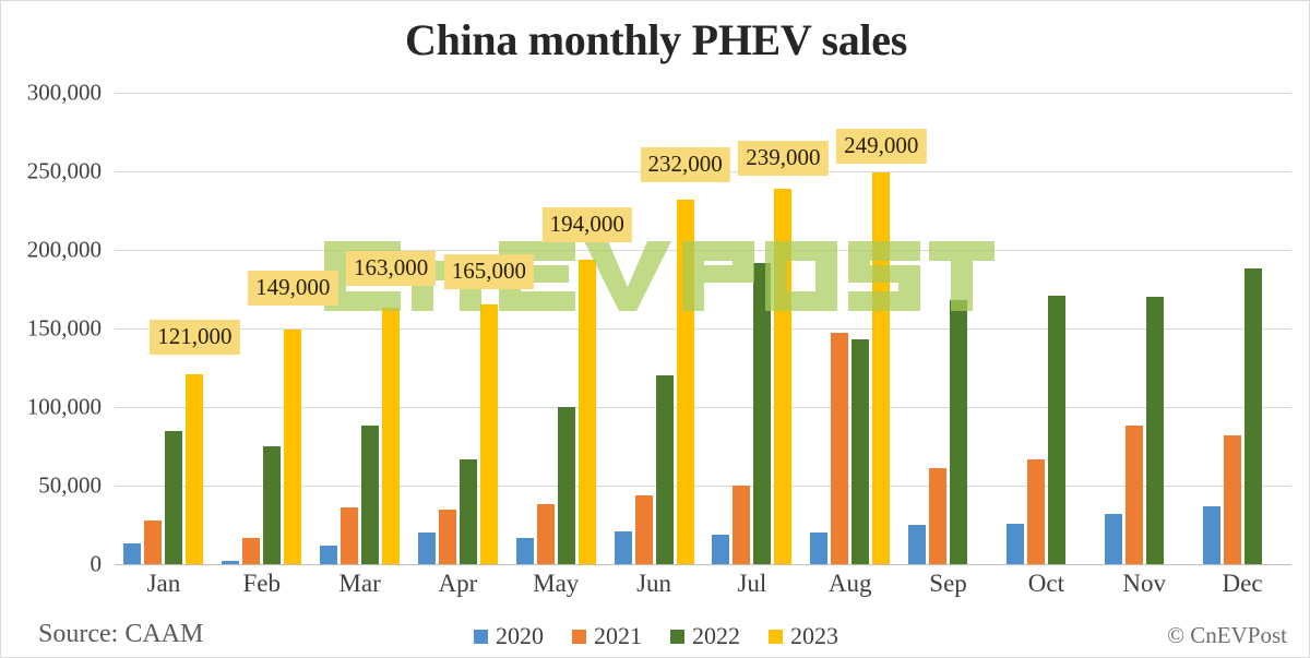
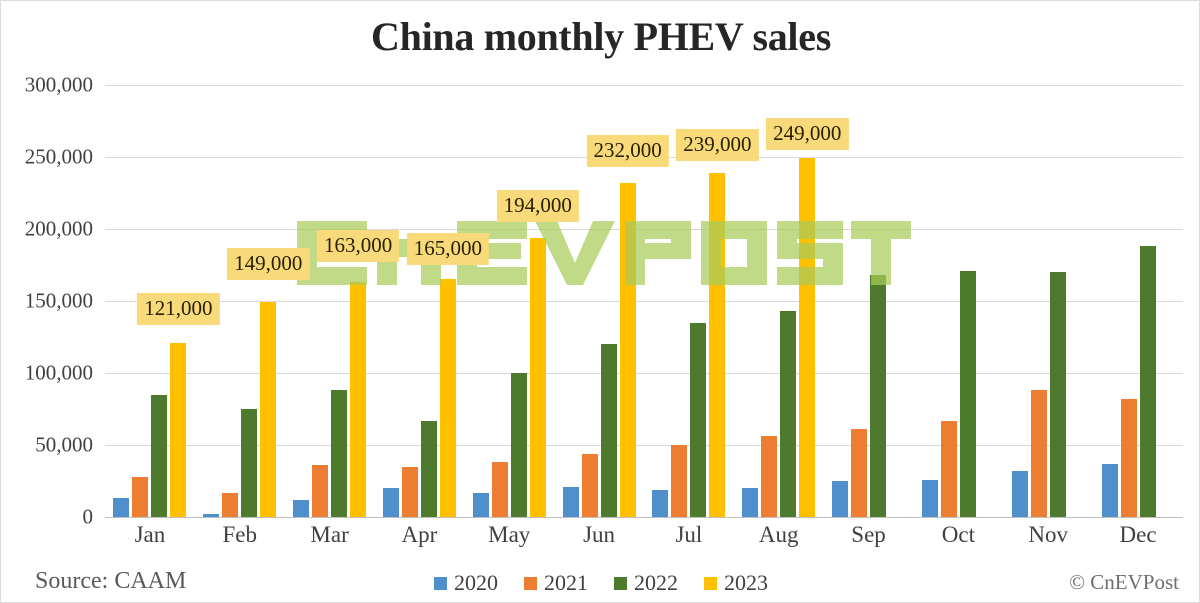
2022/Jul: 192000 -> 135000
2021/Aug: 147000 -> 56000
